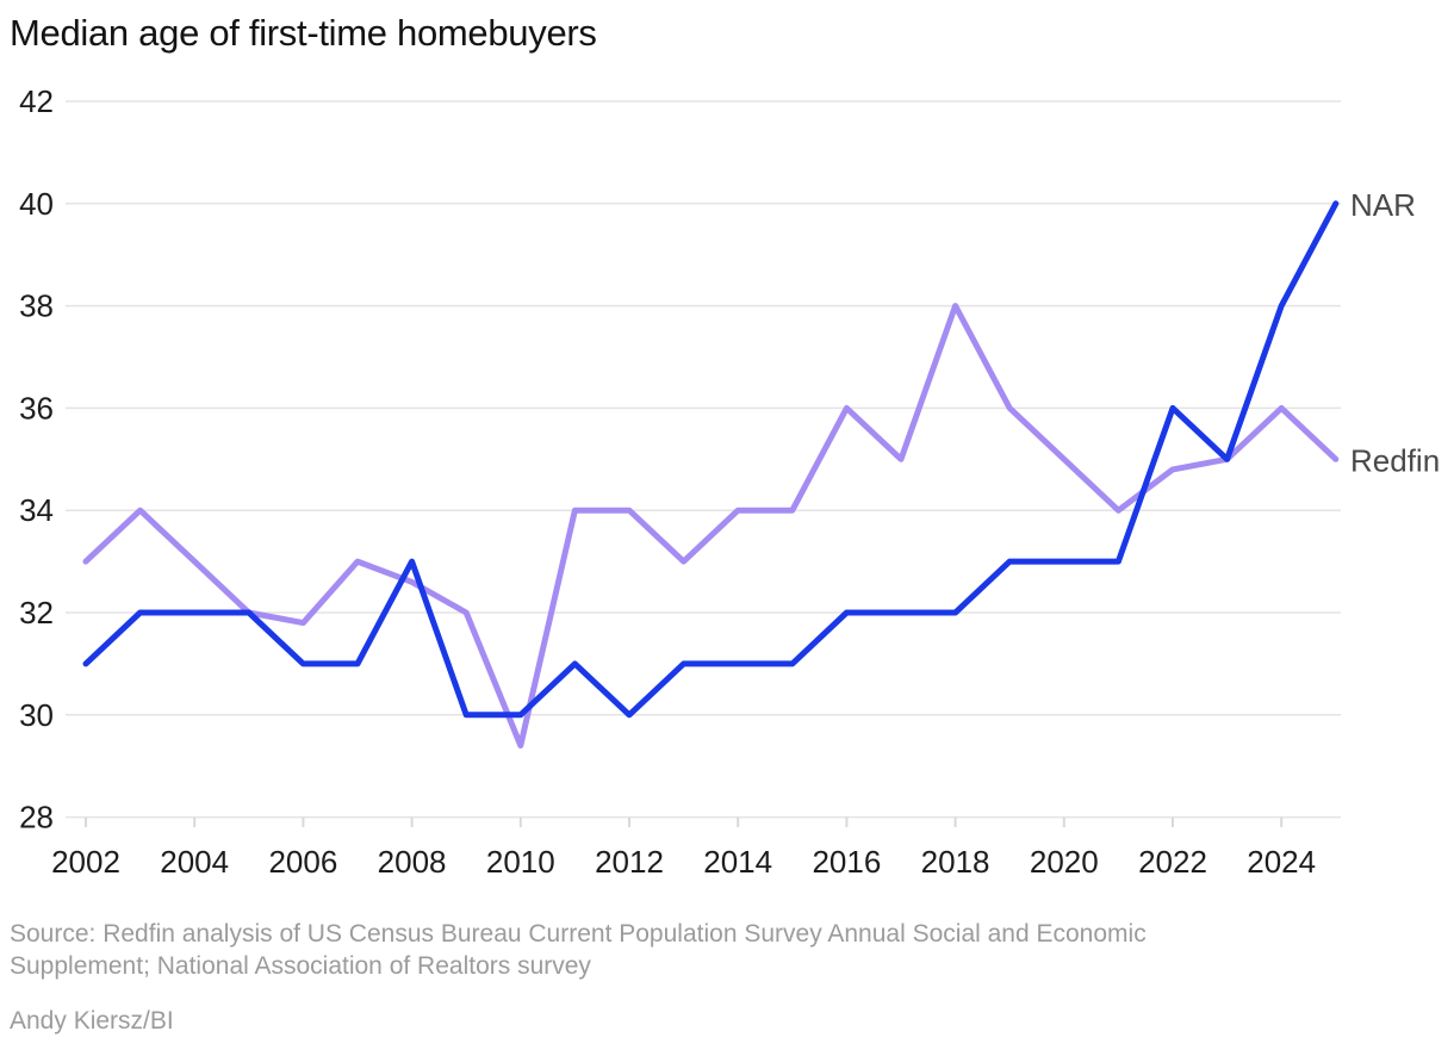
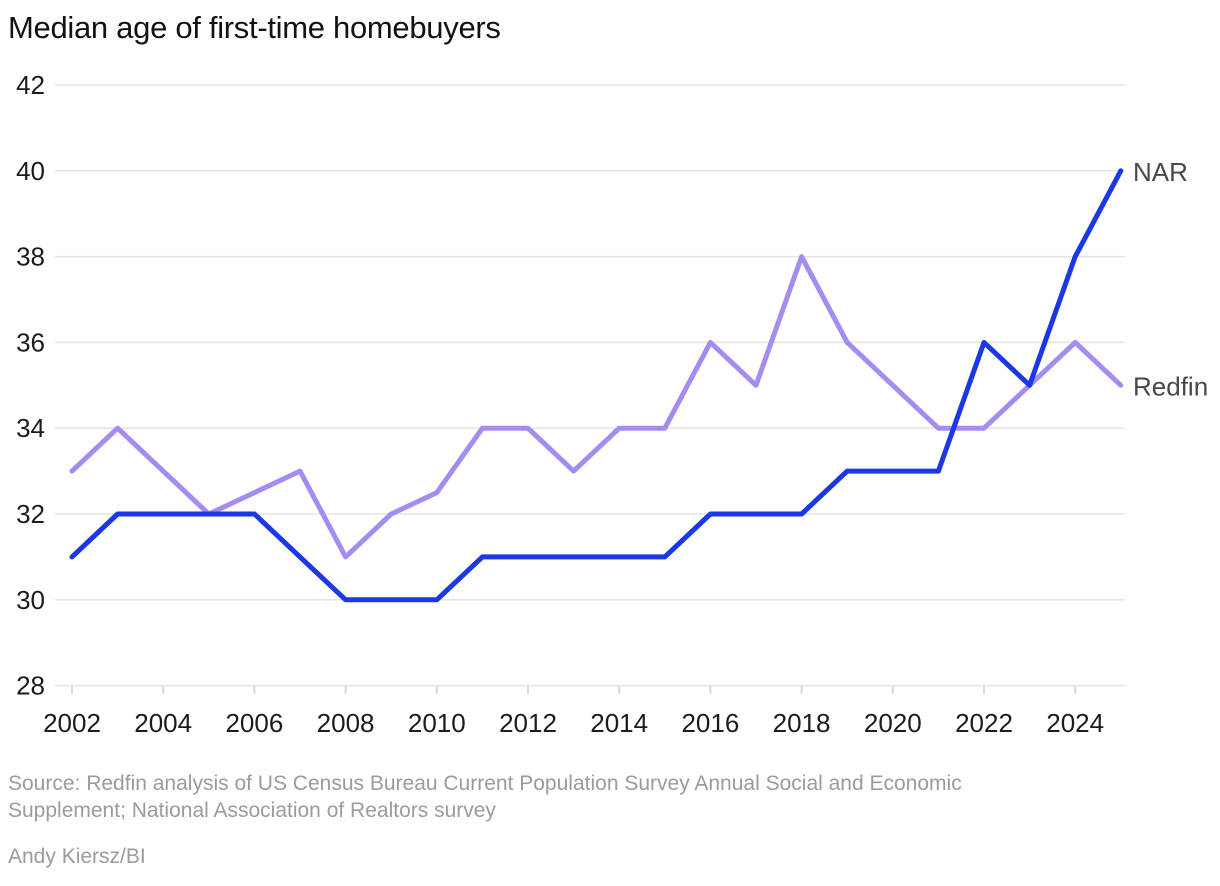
NAR/2006: 31 -> 32
Redfin/2006: 31.8 -> 32.5
NAR/2008: 33 -> 30
Redfin/2008: 32.6 -> 31.0
Redfin/2010: 29.4 -> 32.5
NAR/2012: 30 -> 31
Redfin/2022: 34.8 -> 34.0
